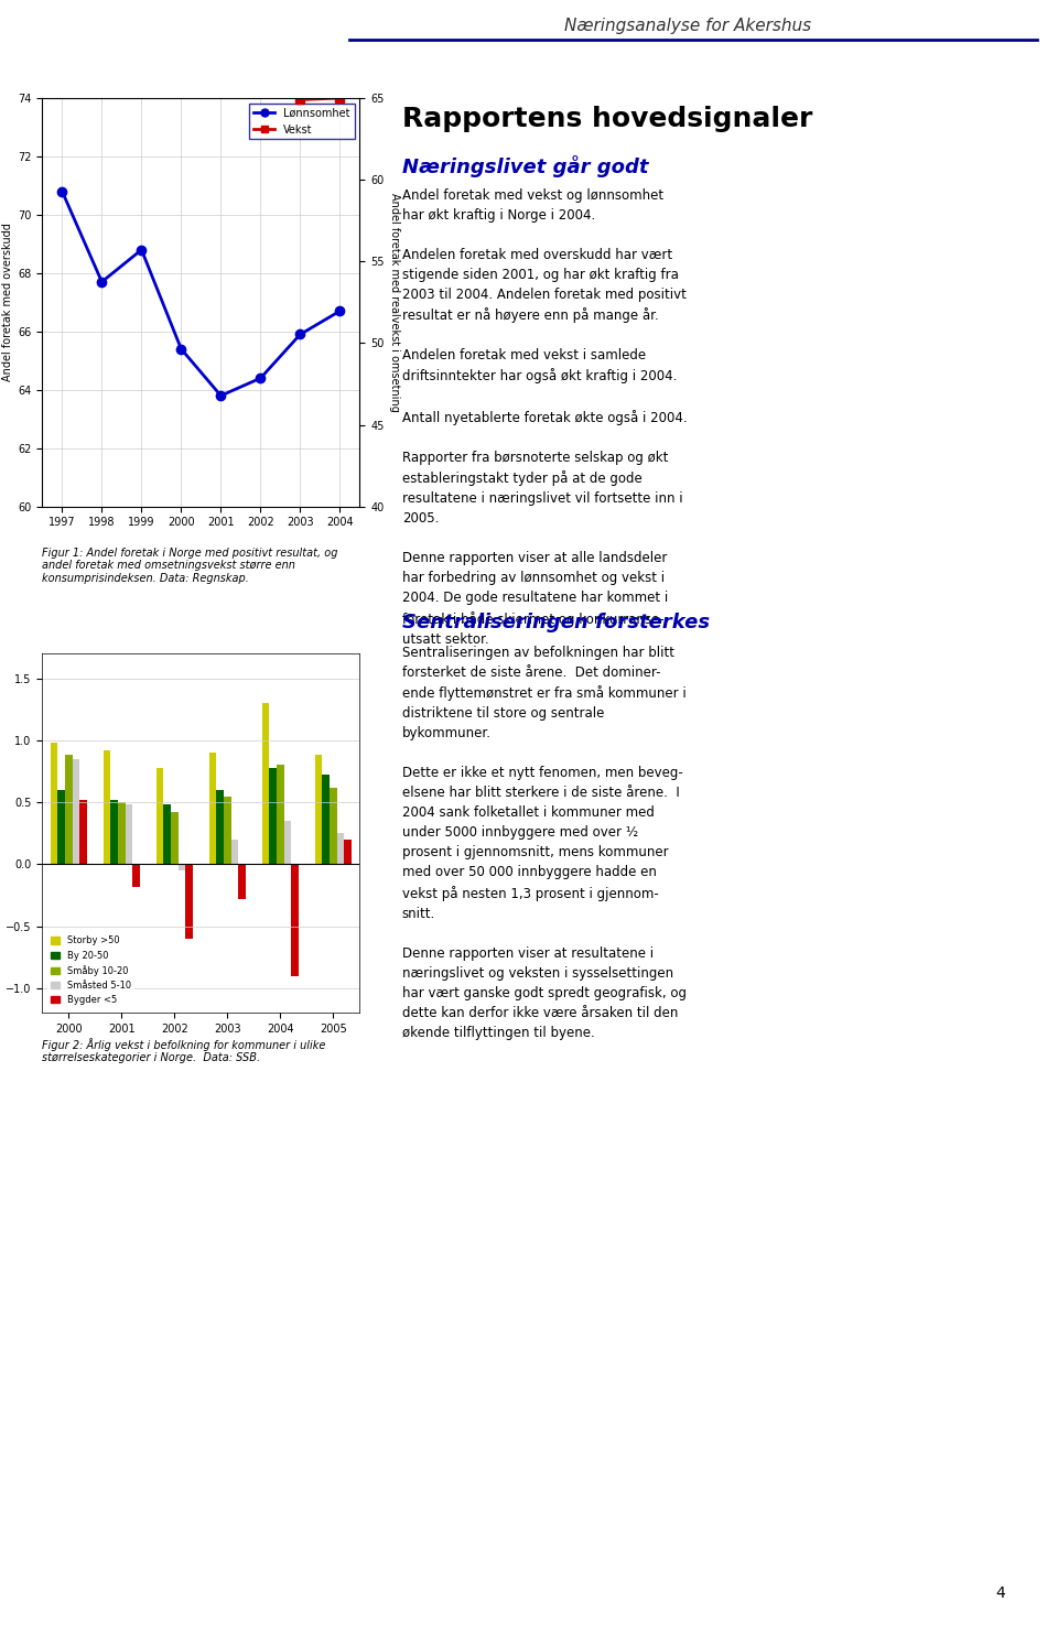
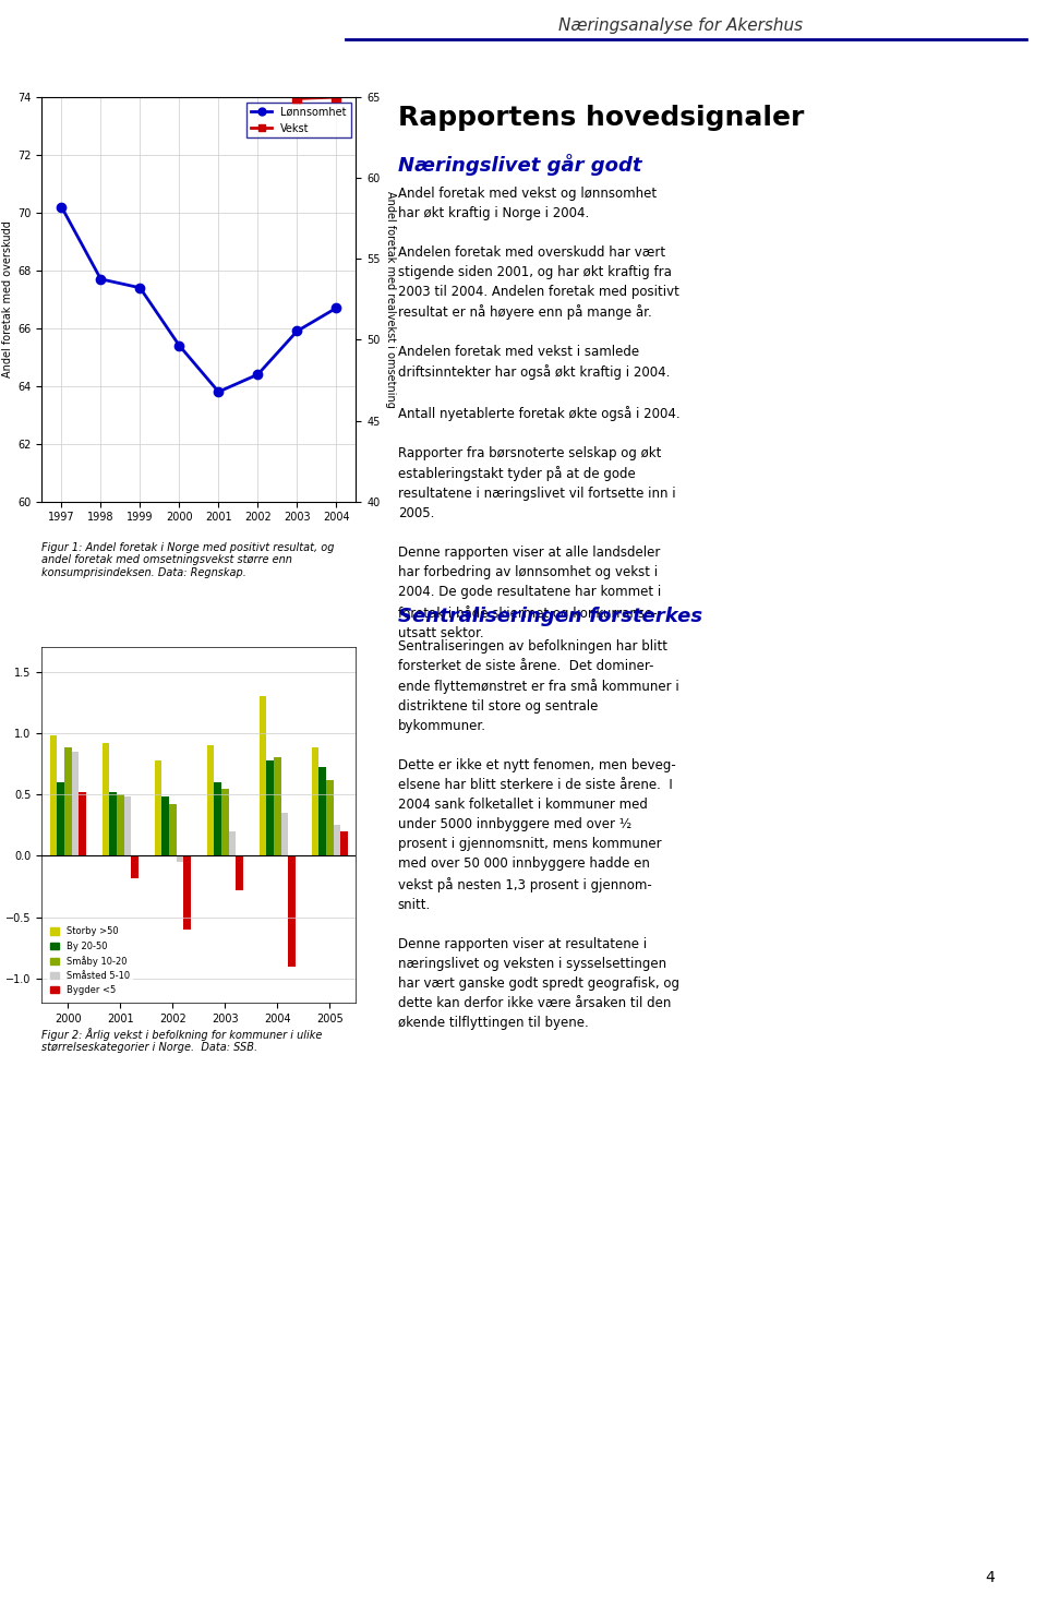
Lønnsomhet/1997: 70.8 -> 70.2
Lønnsomhet/1999: 68.8 -> 67.4
